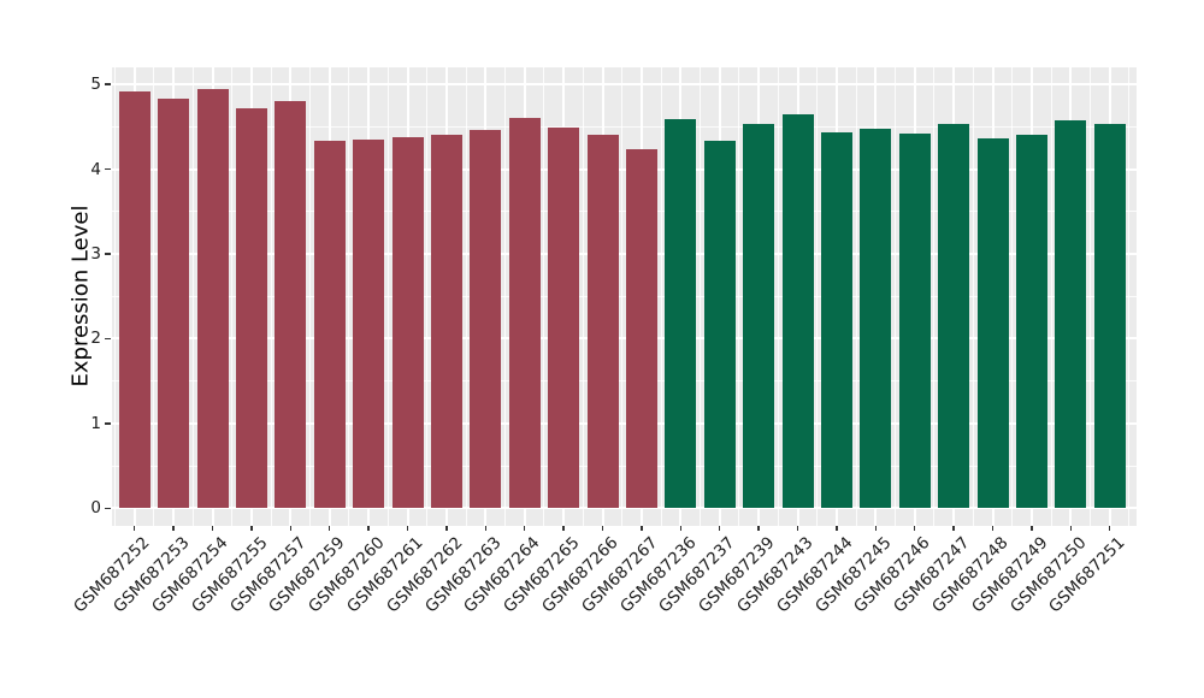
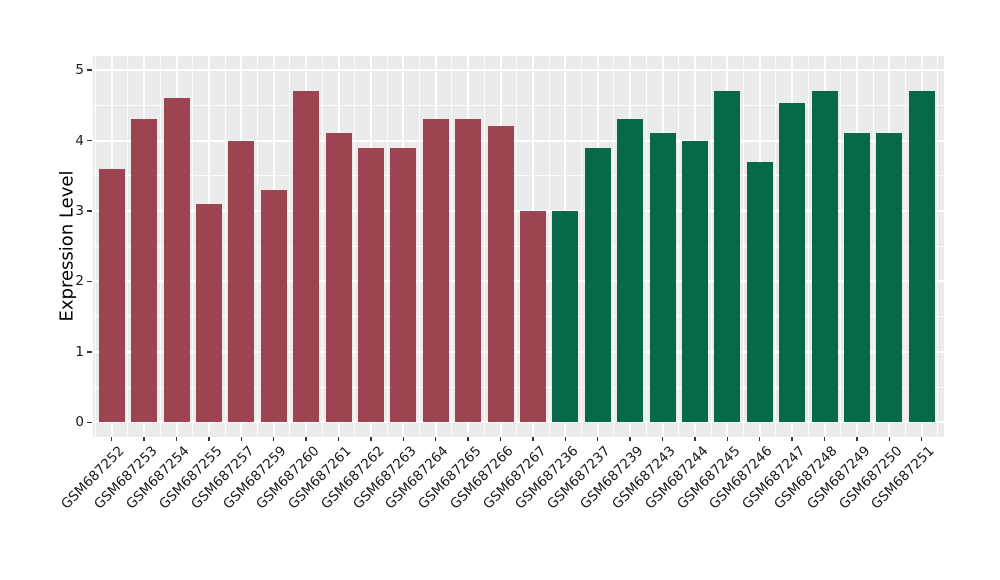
GSM687252: 4.9 -> 3.6
GSM687253: 4.8 -> 4.3
GSM687254: 5.0 -> 4.6
GSM687255: 4.7 -> 3.1
GSM687257: 4.8 -> 4.0
GSM687259: 4.3 -> 3.3
GSM687260: 4.3 -> 4.7
GSM687261: 4.4 -> 4.1
GSM687262: 4.4 -> 3.9
GSM687263: 4.5 -> 3.9
GSM687264: 4.6 -> 4.3
GSM687265: 4.5 -> 4.3
GSM687266: 4.4 -> 4.2
GSM687267: 4.2 -> 3.0
GSM687236: 4.6 -> 3.0
GSM687237: 4.3 -> 3.9
GSM687239: 4.5 -> 4.3
GSM687243: 4.7 -> 4.1
GSM687244: 4.4 -> 4.0
GSM687245: 4.5 -> 4.7
GSM687246: 4.4 -> 3.7
GSM687248: 4.4 -> 4.7
GSM687249: 4.4 -> 4.1
GSM687250: 4.6 -> 4.1
GSM687251: 4.5 -> 4.7
